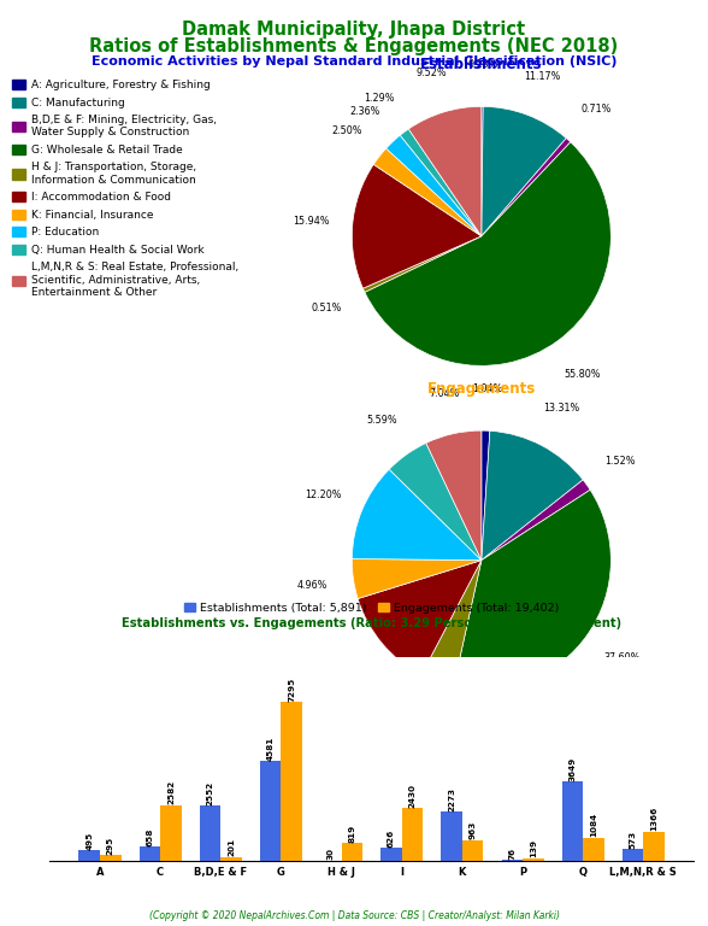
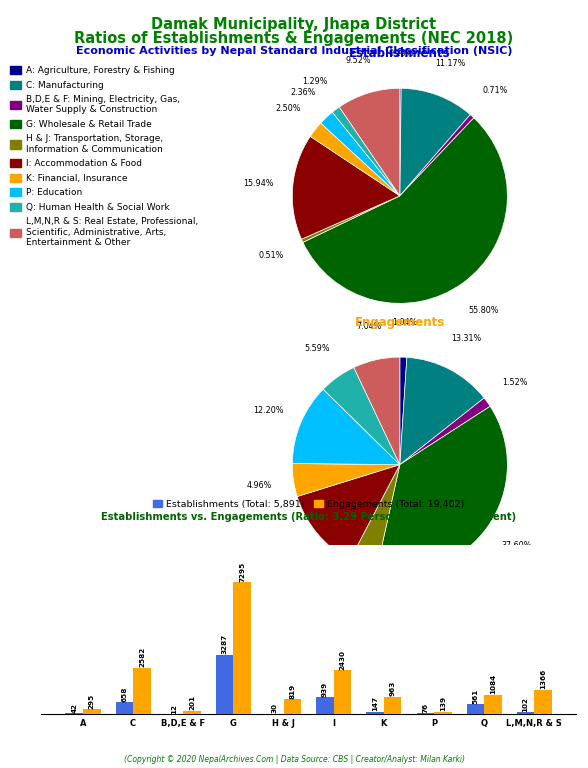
Establishments (Total: 5,891)/A: 495 -> 42
Establishments (Total: 5,891)/B,D,E & F: 2552 -> 12
Establishments (Total: 5,891)/G: 4581 -> 3287
Establishments (Total: 5,891)/I: 626 -> 939
Establishments (Total: 5,891)/K: 2273 -> 147
Establishments (Total: 5,891)/Q: 3649 -> 561
Establishments (Total: 5,891)/L,M,N,R & S: 573 -> 102
